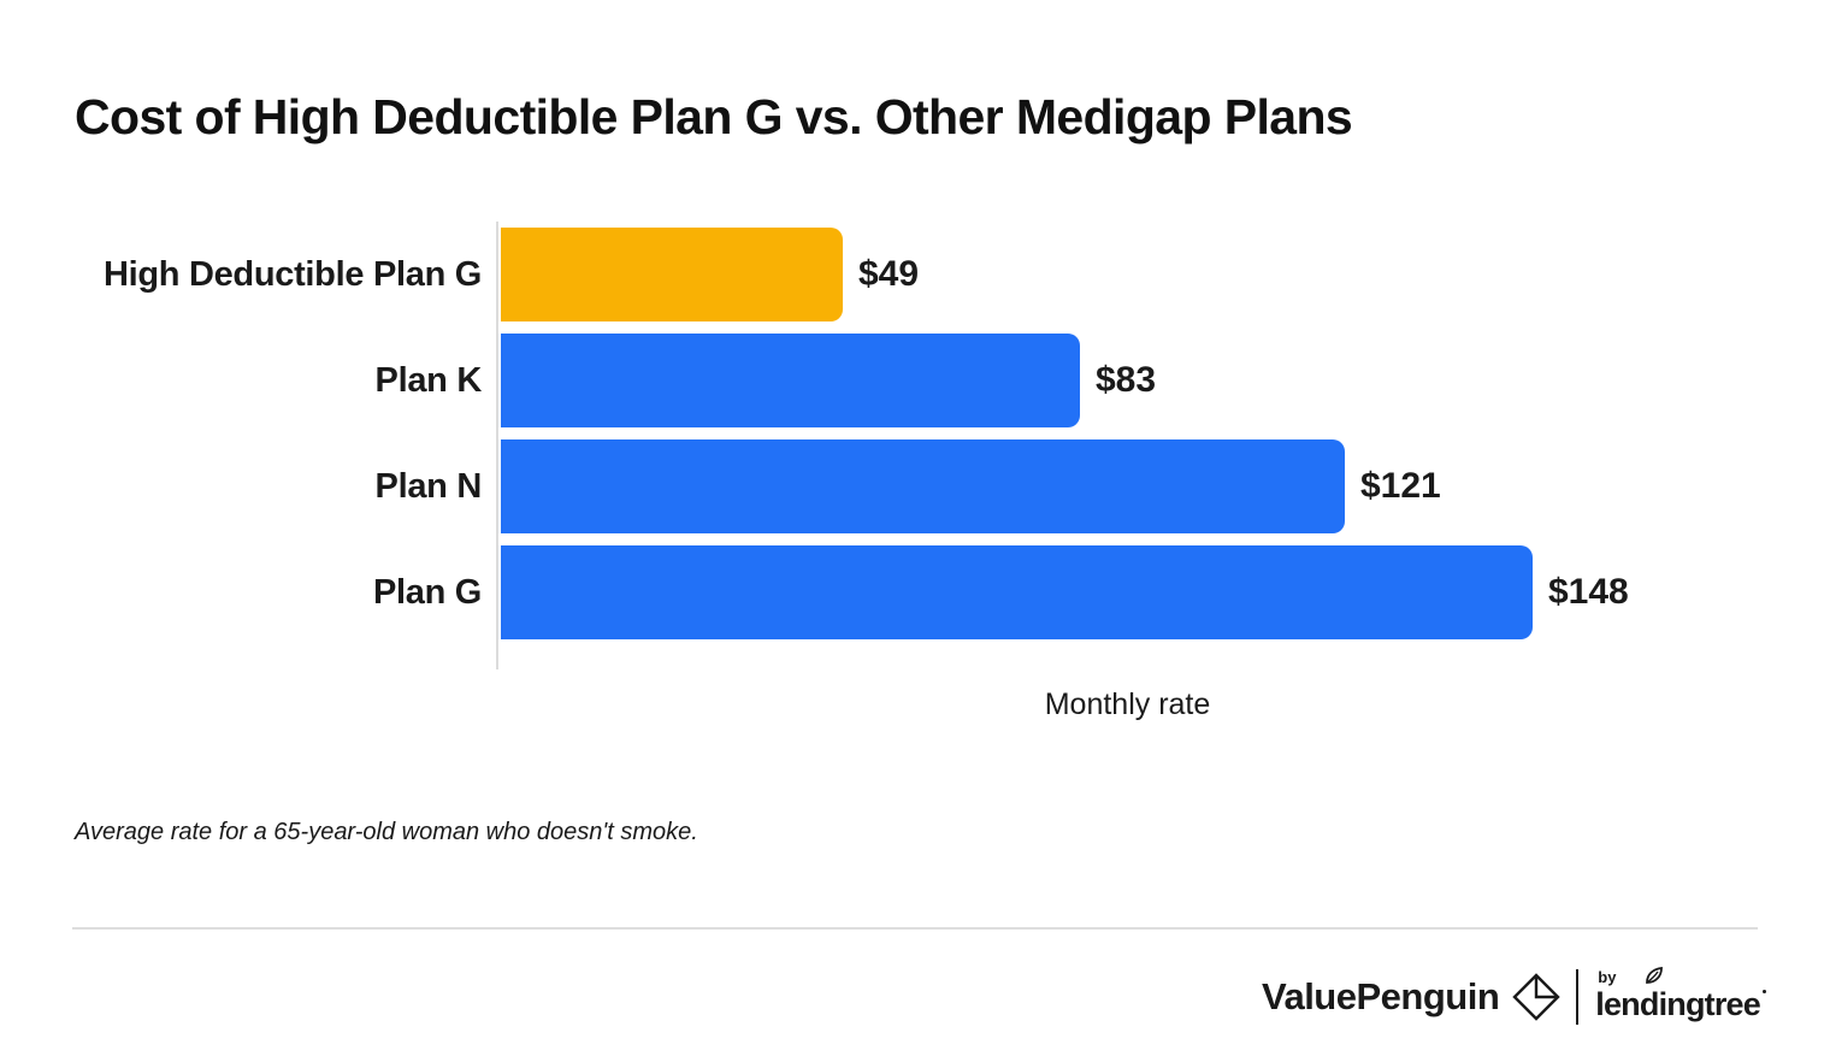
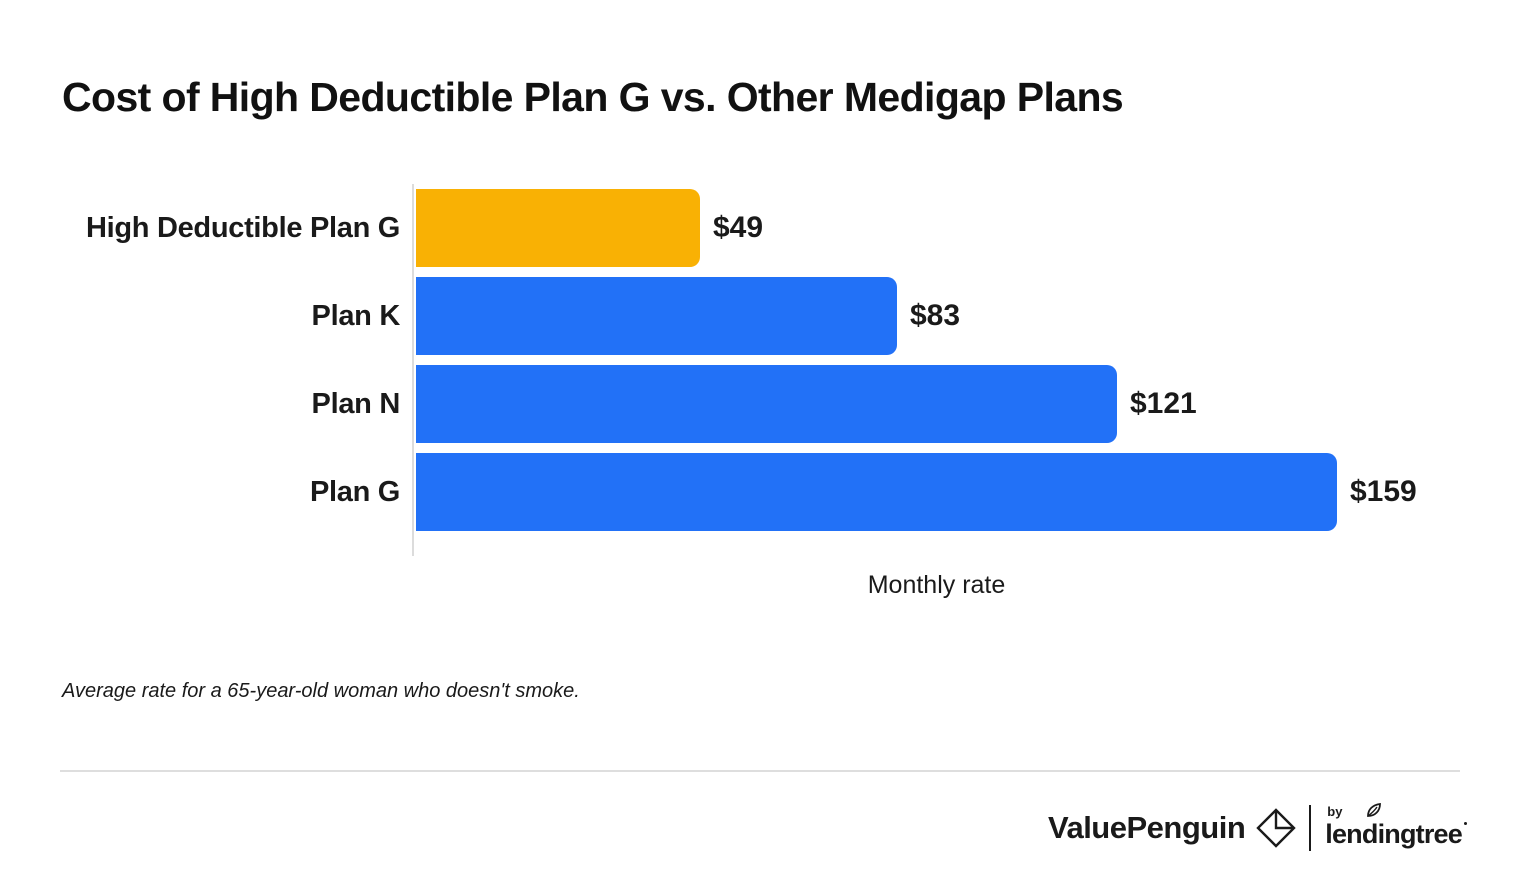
Plan G: $148 -> $159
